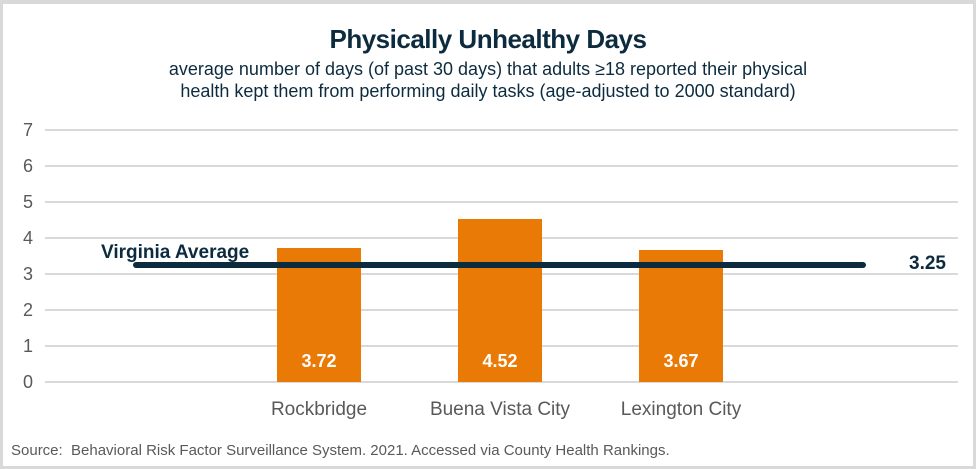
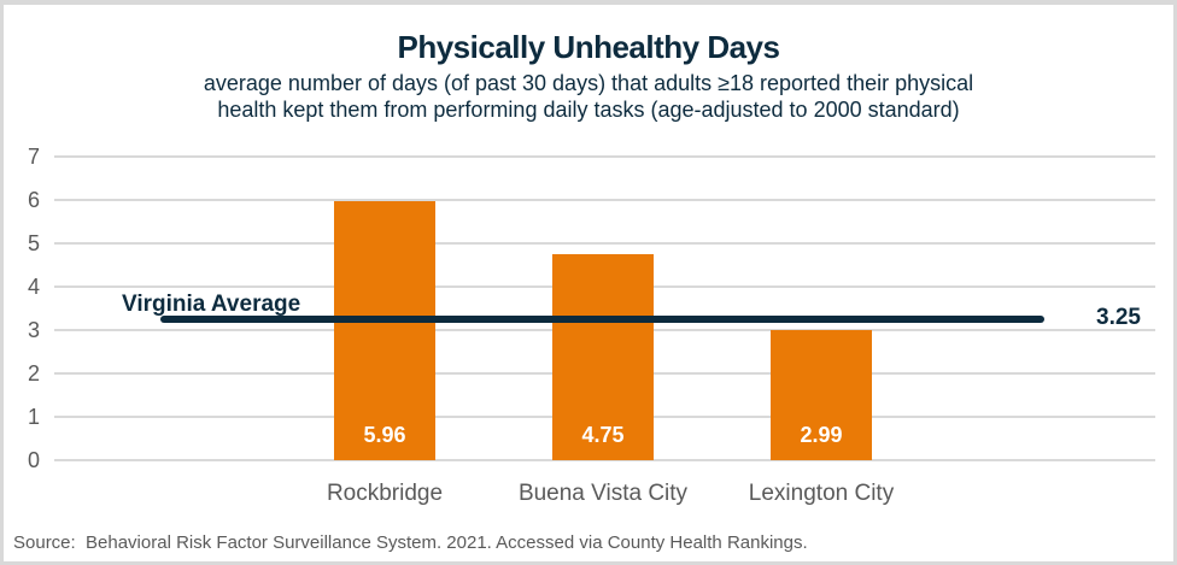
Rockbridge: 3.72 -> 5.96
Buena Vista City: 4.52 -> 4.75
Lexington City: 3.67 -> 2.99
